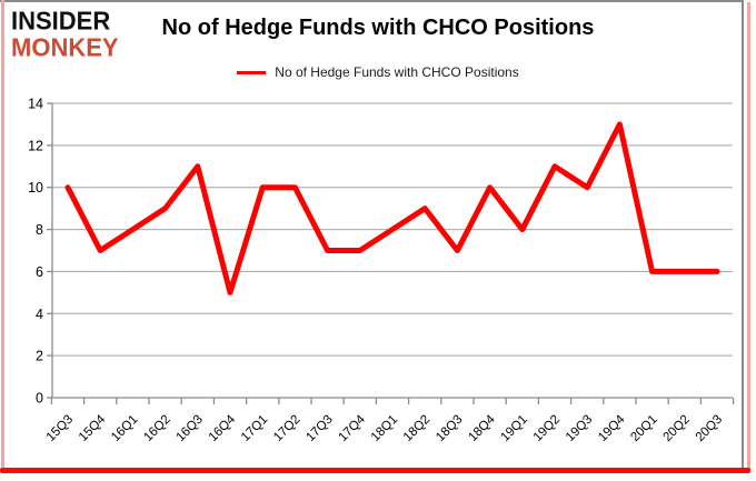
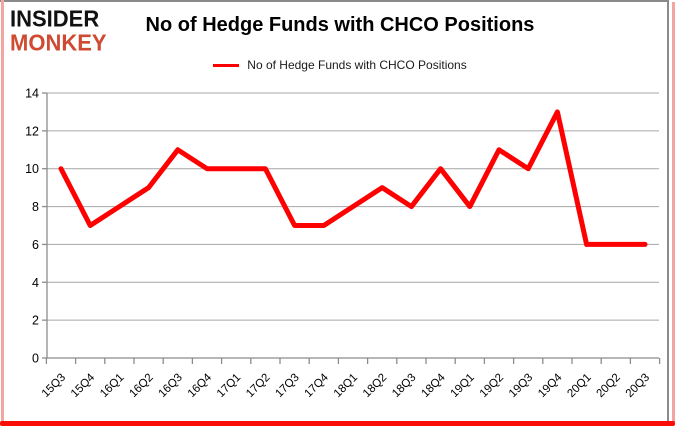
16Q4: 5 -> 10
18Q3: 7 -> 8
